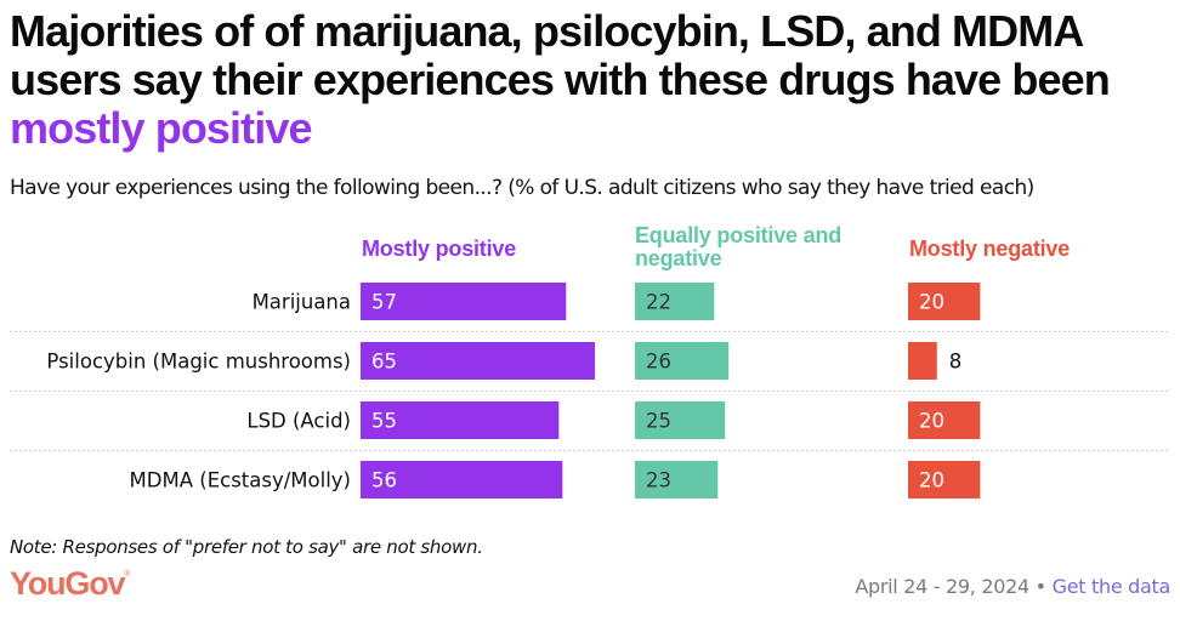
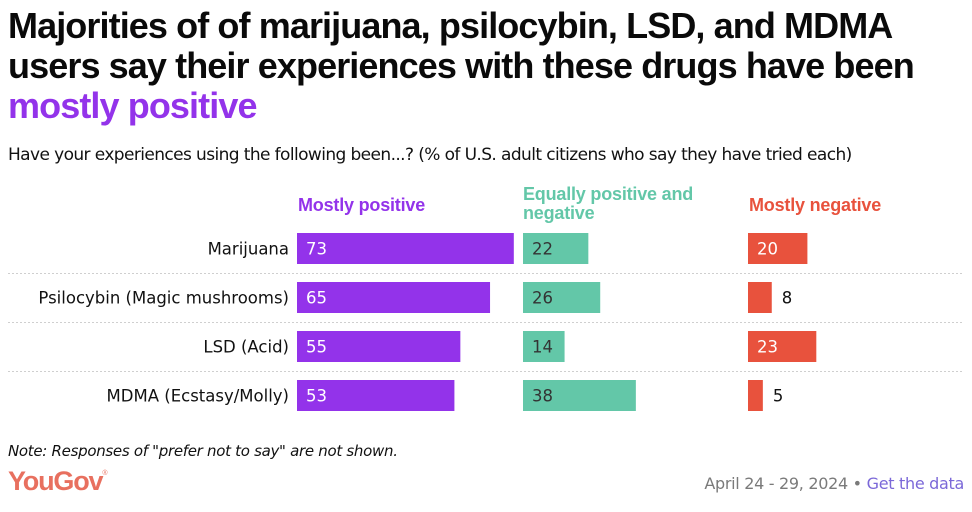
Mostly positive/Marijuana: 57 -> 73
Equally positive and negative/LSD (Acid): 25 -> 14
Mostly negative/LSD (Acid): 20 -> 23
Mostly positive/MDMA (Ecstasy/Molly): 56 -> 53
Equally positive and negative/MDMA (Ecstasy/Molly): 23 -> 38
Mostly negative/MDMA (Ecstasy/Molly): 20 -> 5
